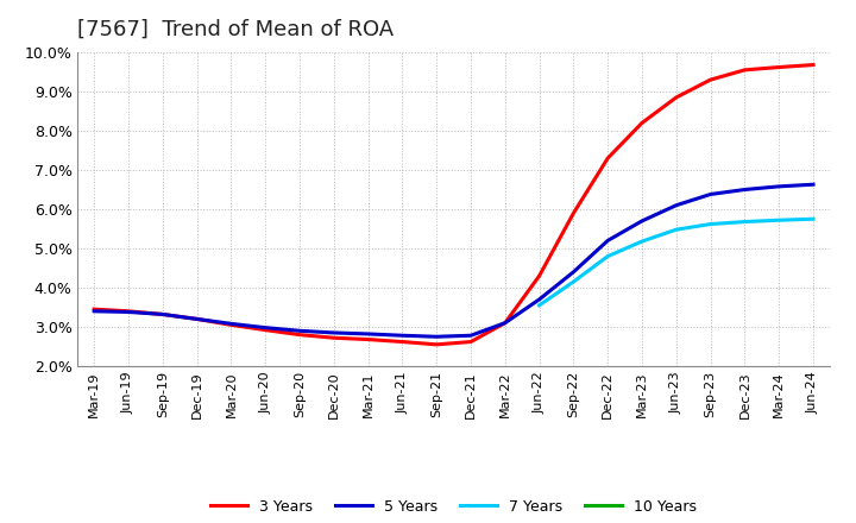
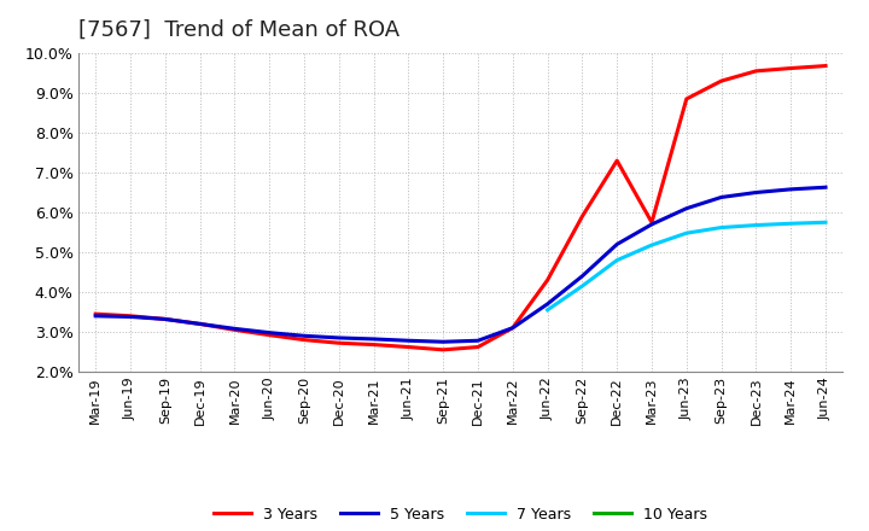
3 Years/Mar-23: 8.20% -> 5.75%
